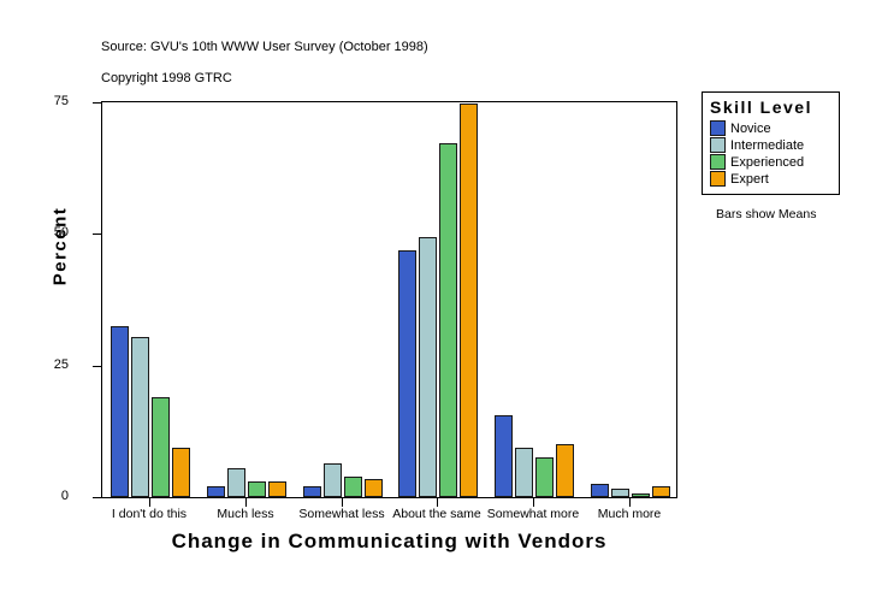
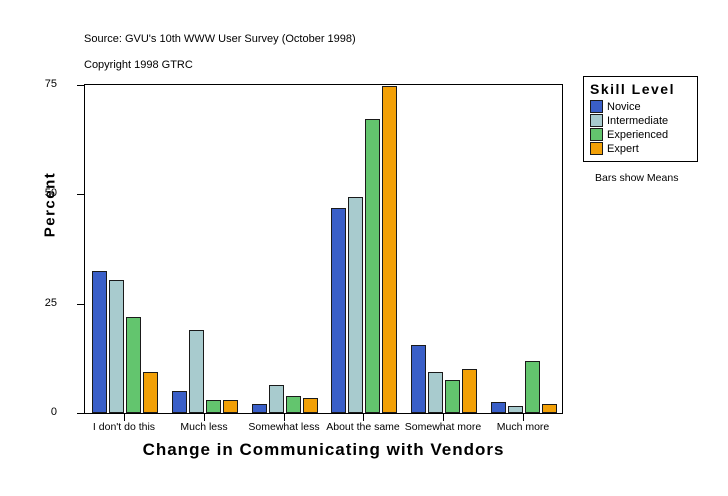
Experienced/I don't do this: 19 -> 22
Novice/Much less: 2 -> 5
Intermediate/Much less: 6 -> 19
Experienced/Much more: 1 -> 12
